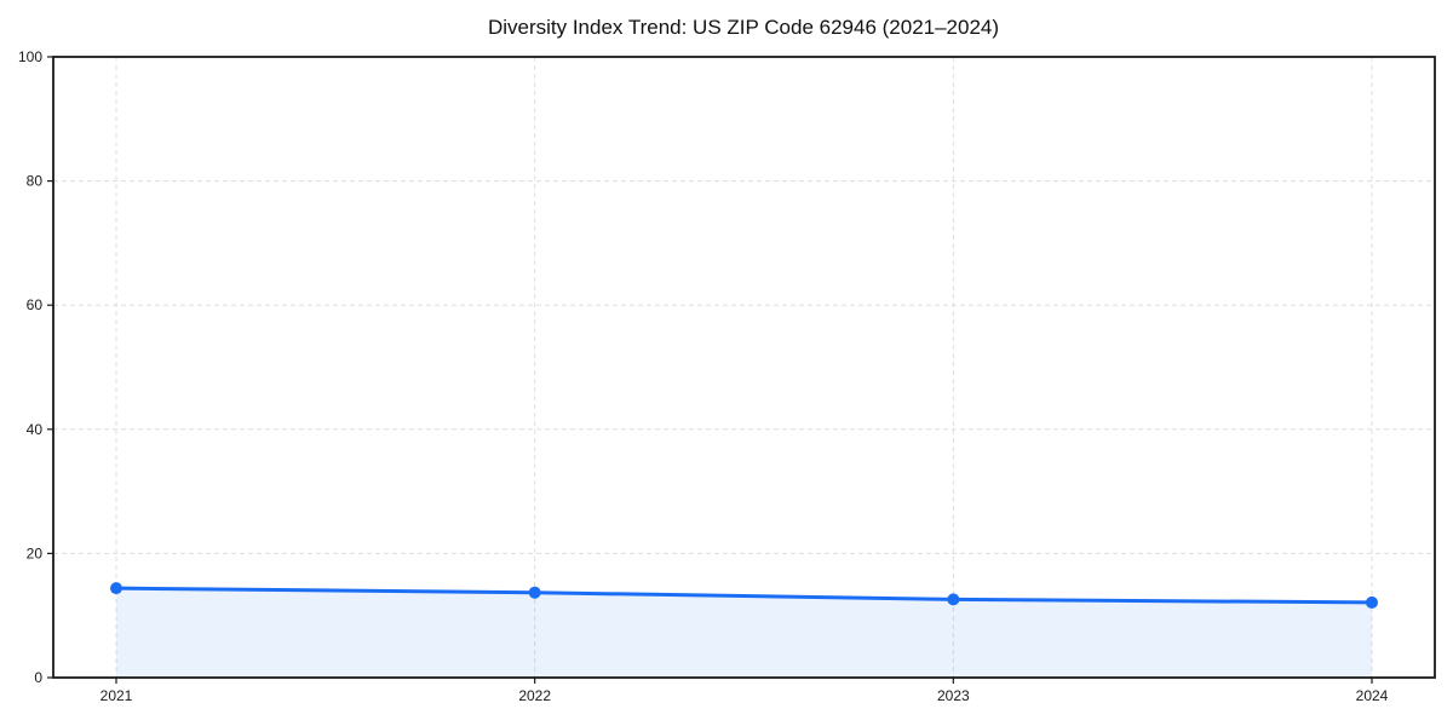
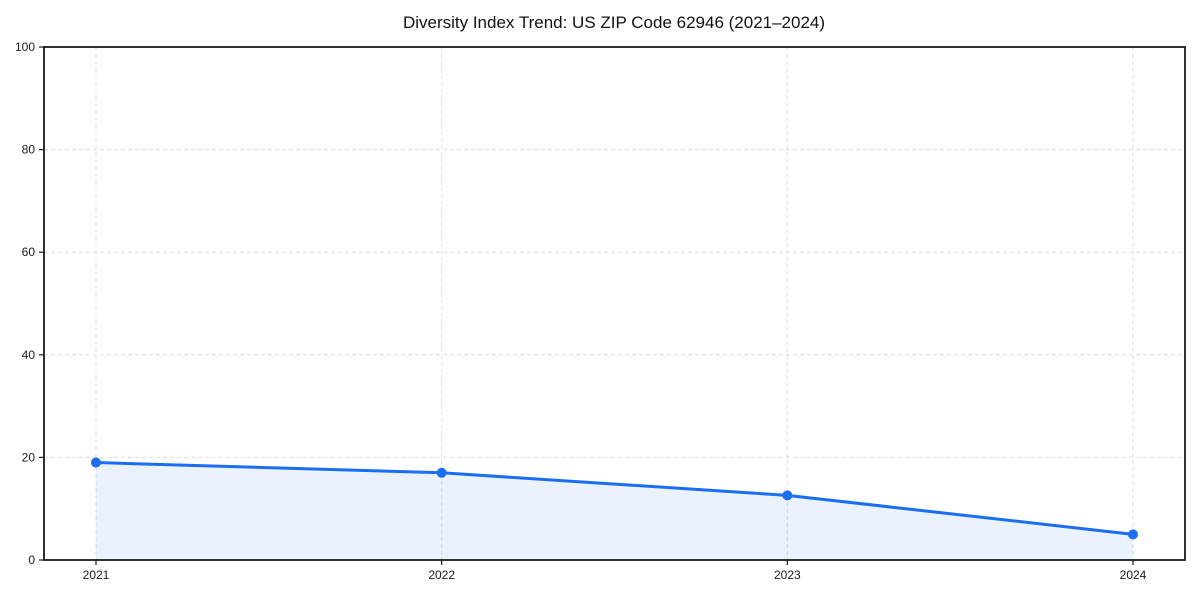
2021: 14 -> 19
2022: 14 -> 17
2024: 12 -> 5
